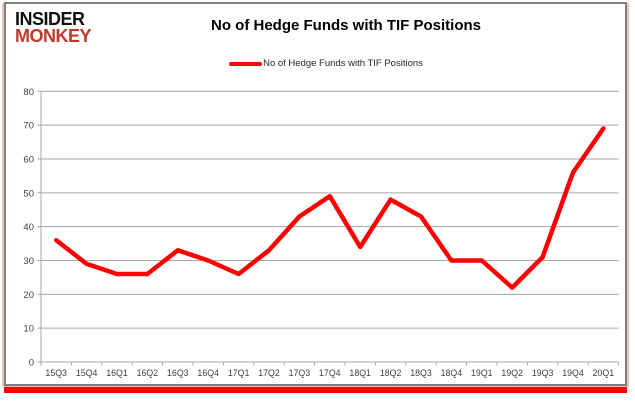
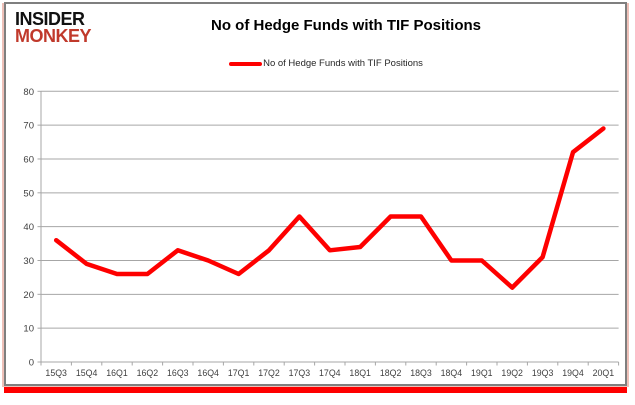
17Q4: 49 -> 33
18Q2: 48 -> 43
19Q4: 56 -> 62
